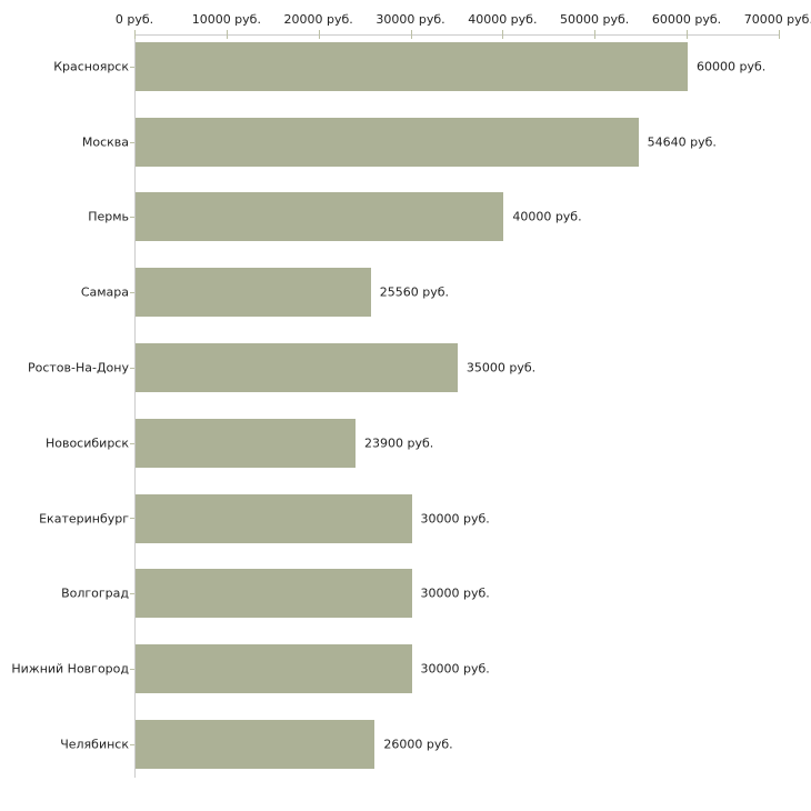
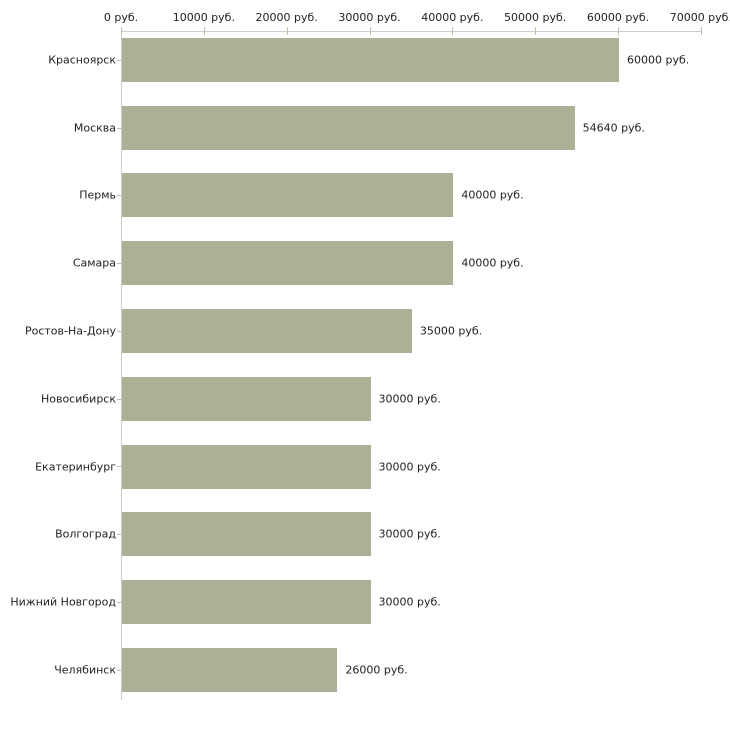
Самара: 25560 -> 40000
Новосибирск: 23900 -> 30000
